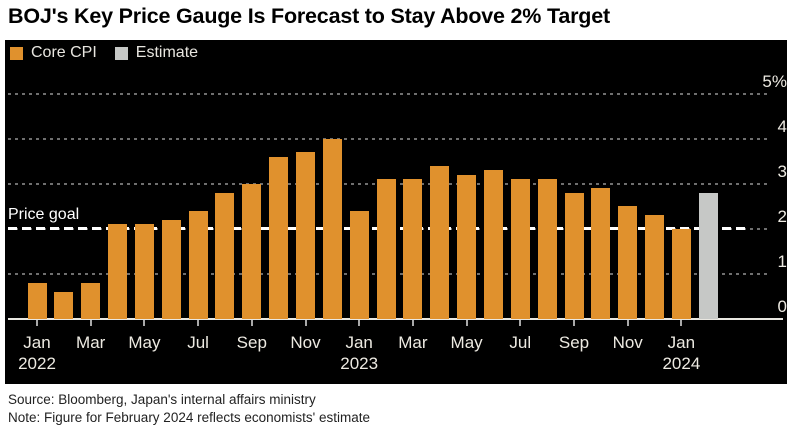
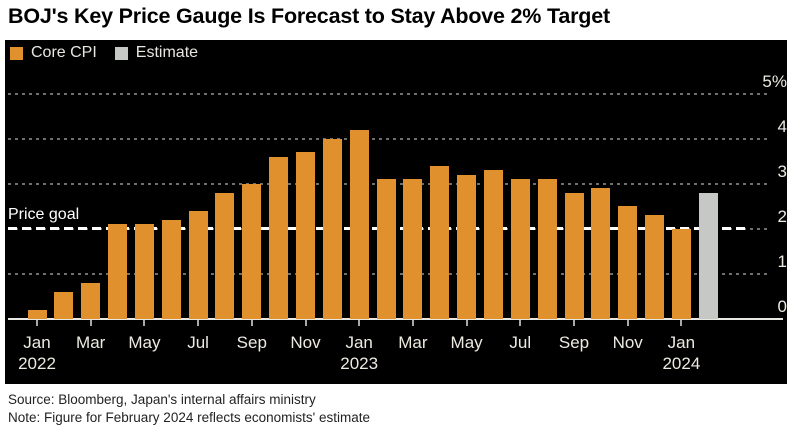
Jan 2022: 0.8% -> 0.2%
Jan 2023: 2.4% -> 4.2%
